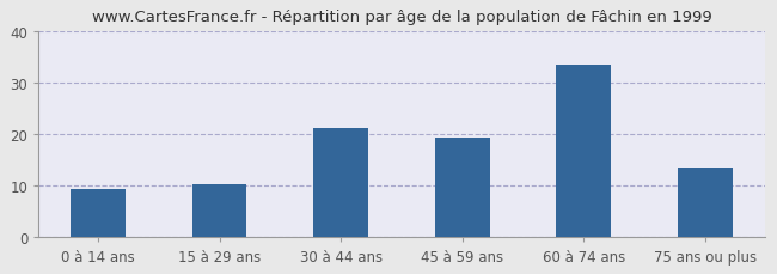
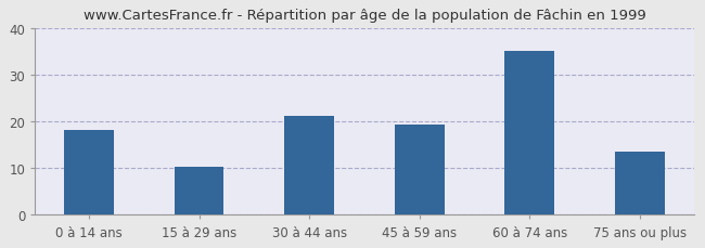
0 à 14 ans: 9.3 -> 18.0
60 à 74 ans: 33.4 -> 35.0
